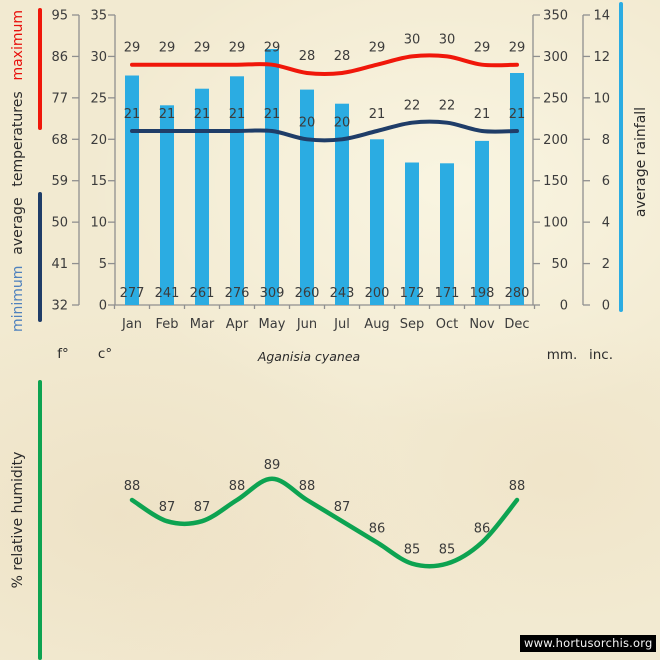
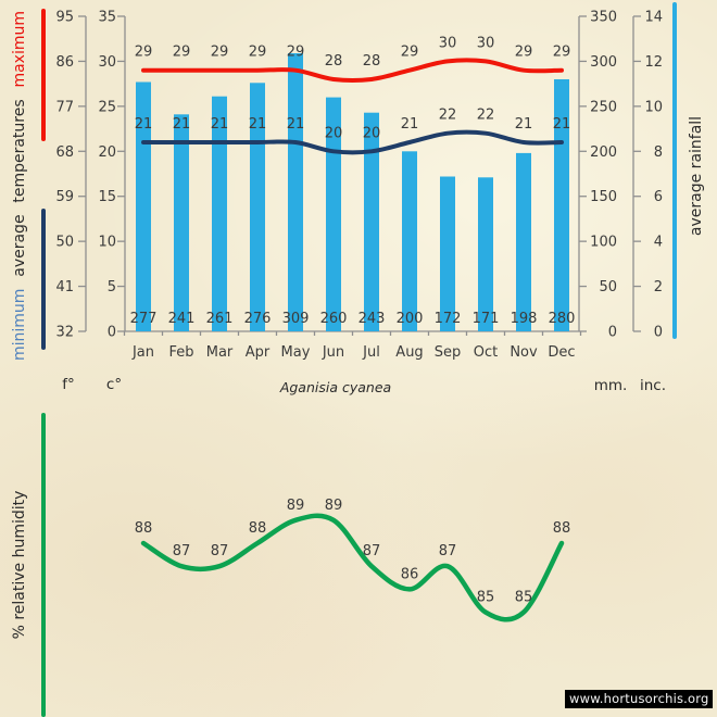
% relative humidity/Jun: 88 -> 89
% relative humidity/Sep: 85 -> 87
% relative humidity/Nov: 86 -> 85
